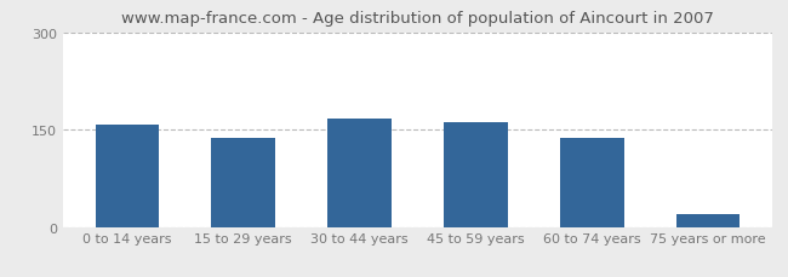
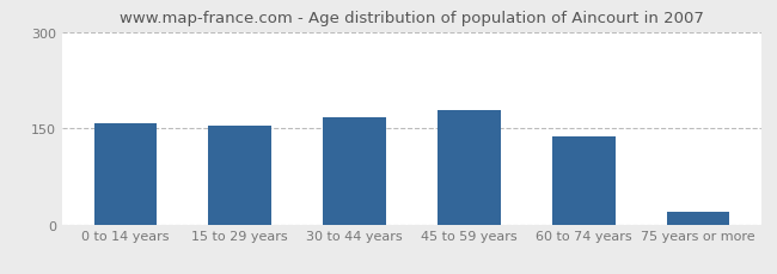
15 to 29 years: 138 -> 153
45 to 59 years: 162 -> 179
